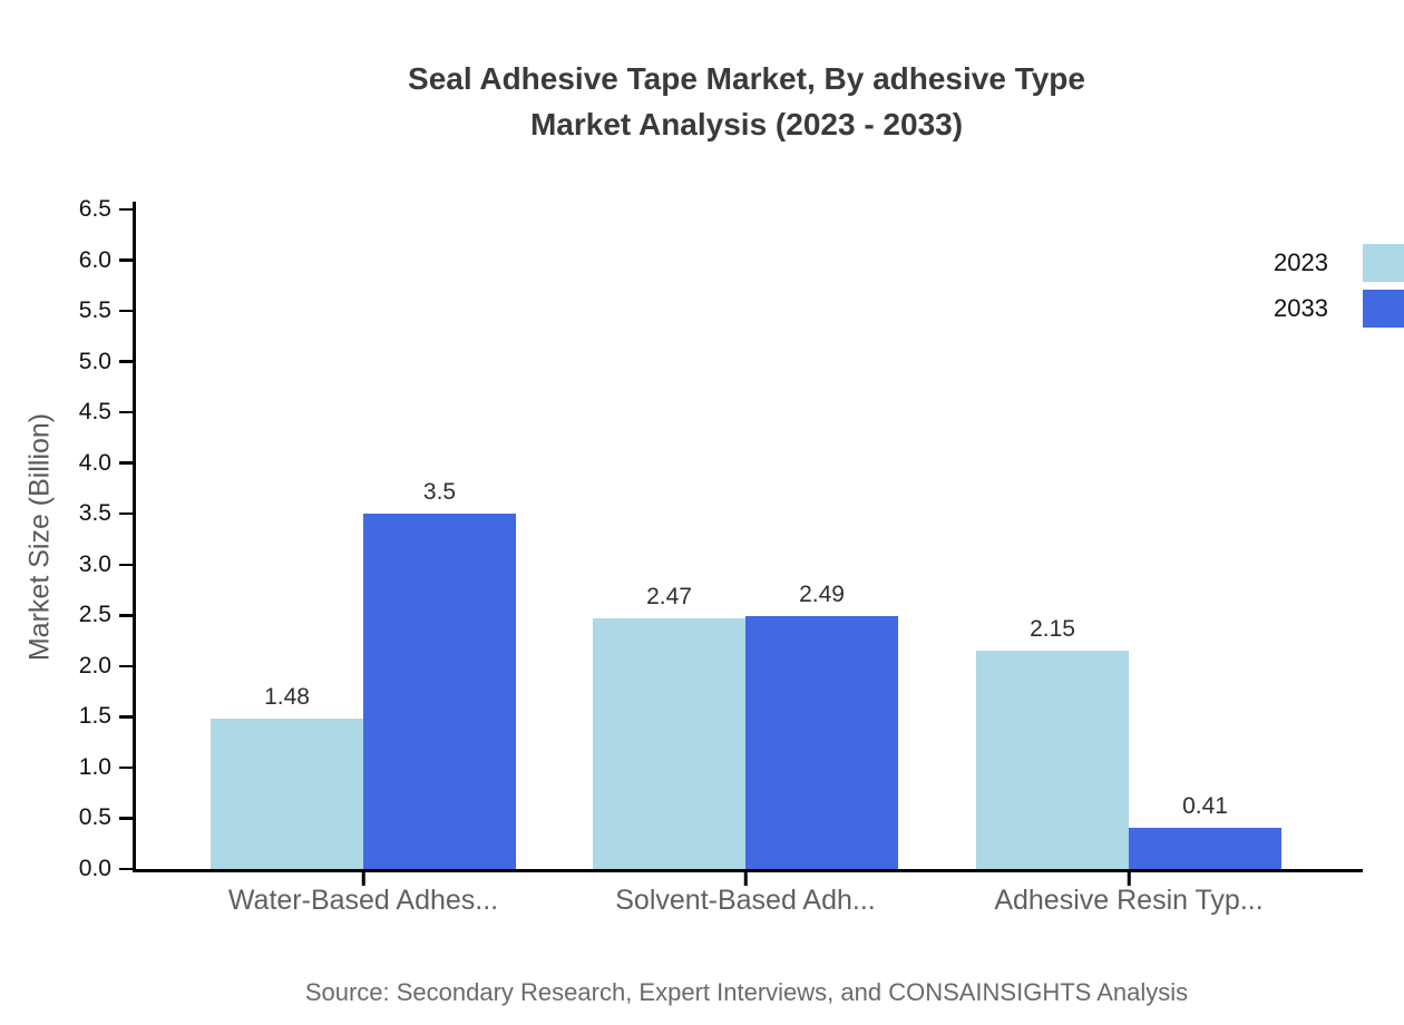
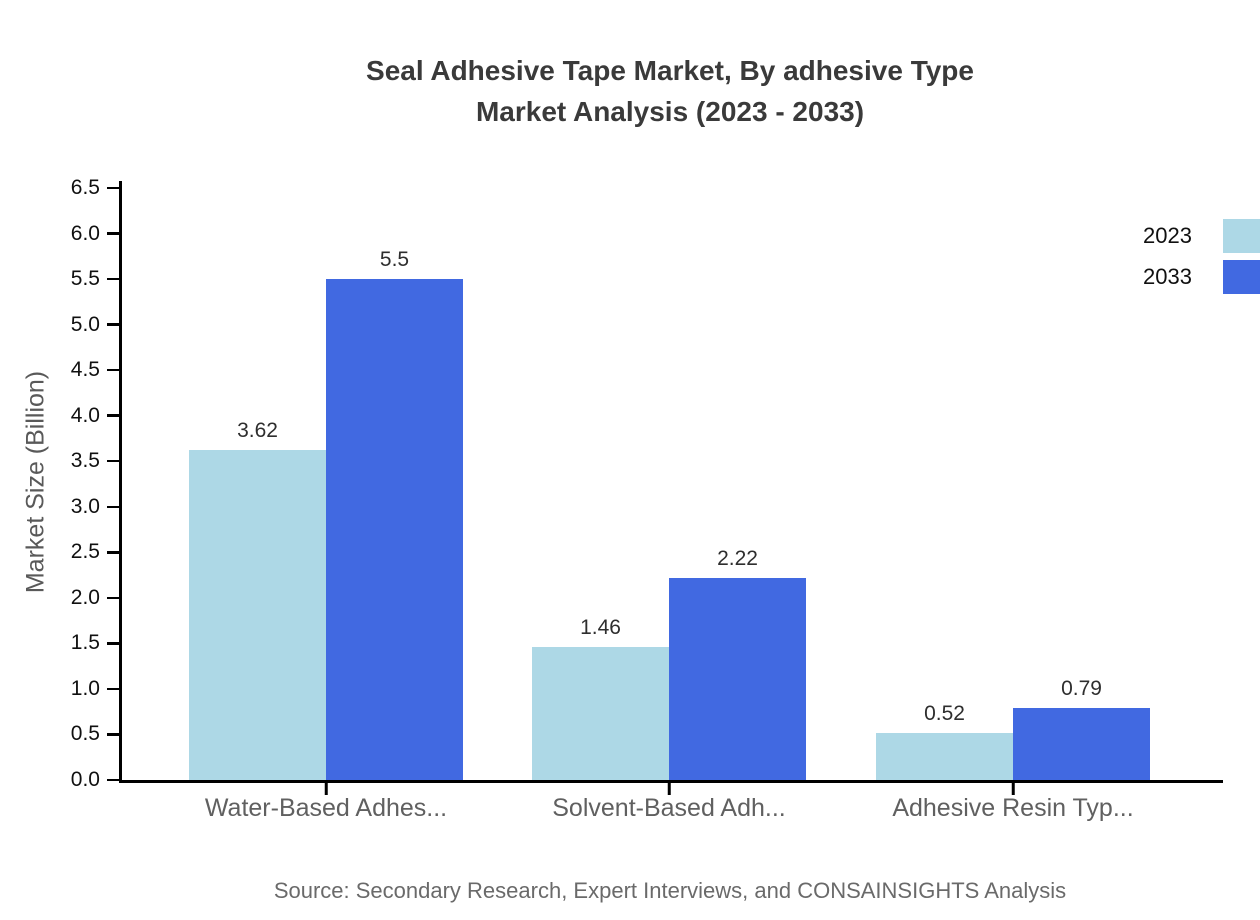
2023/Water-Based Adhes...: 1.48 -> 3.62
2033/Water-Based Adhes...: 3.5 -> 5.5
2023/Solvent-Based Adh...: 2.47 -> 1.46
2033/Solvent-Based Adh...: 2.49 -> 2.22
2023/Adhesive Resin Typ...: 2.15 -> 0.52
2033/Adhesive Resin Typ...: 0.41 -> 0.79
